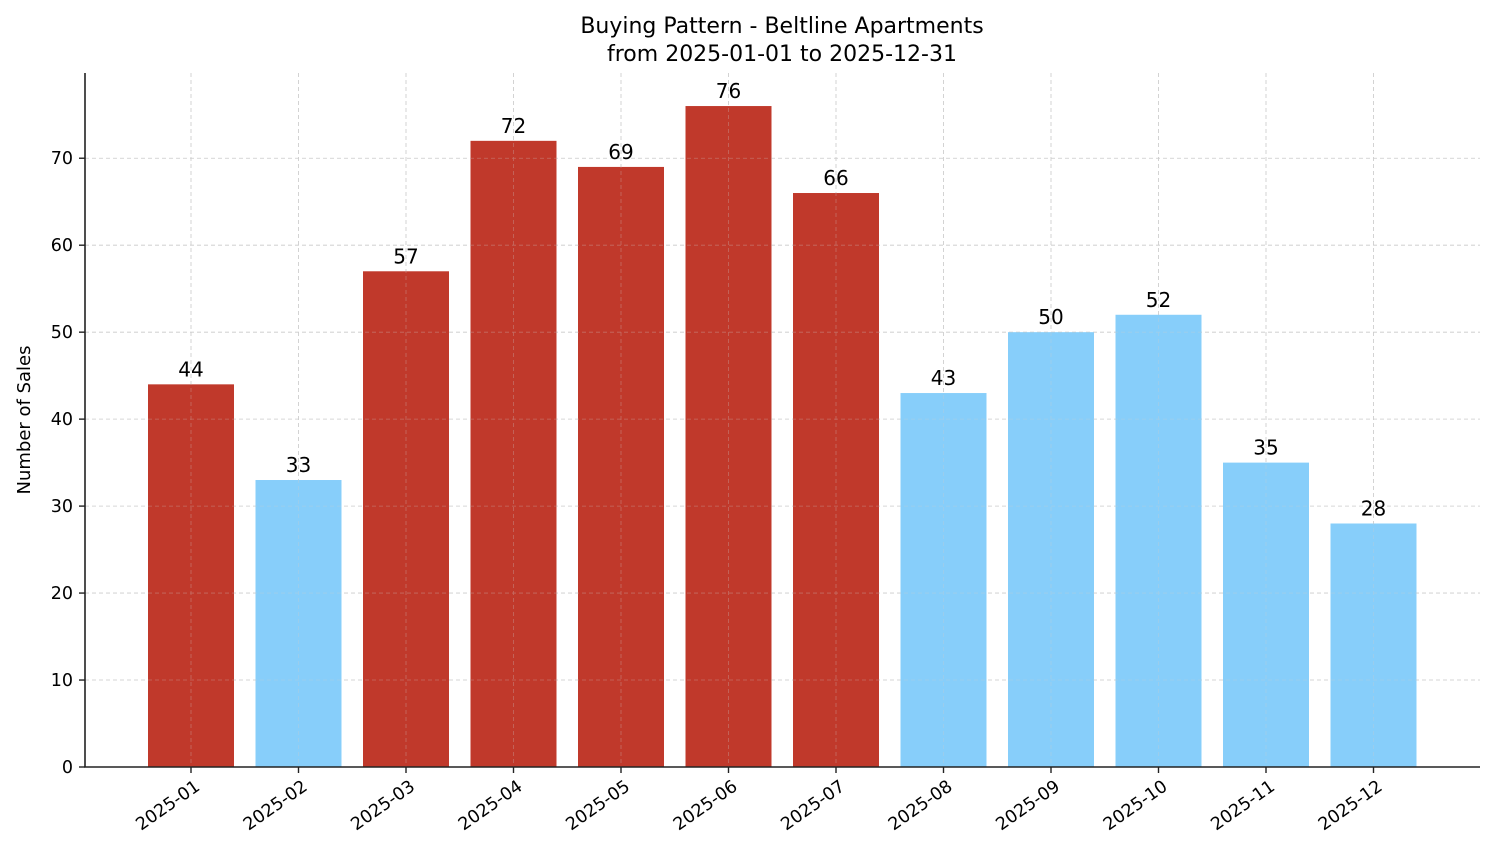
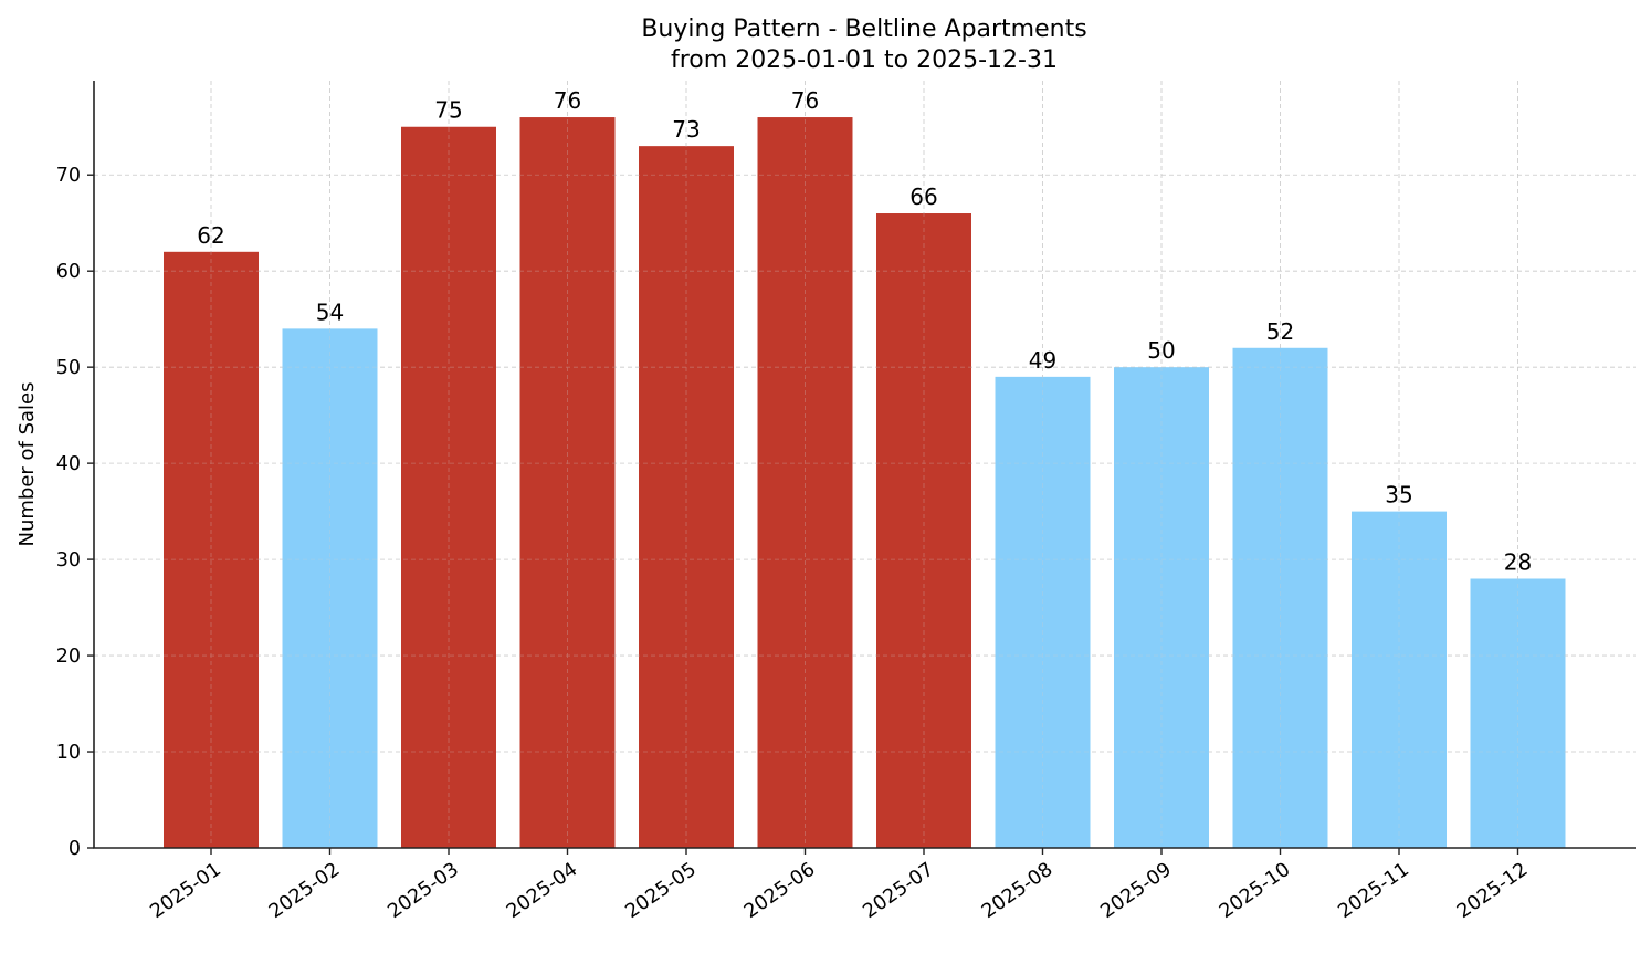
2025-01: 44 -> 62
2025-02: 33 -> 54
2025-03: 57 -> 75
2025-04: 72 -> 76
2025-05: 69 -> 73
2025-08: 43 -> 49
